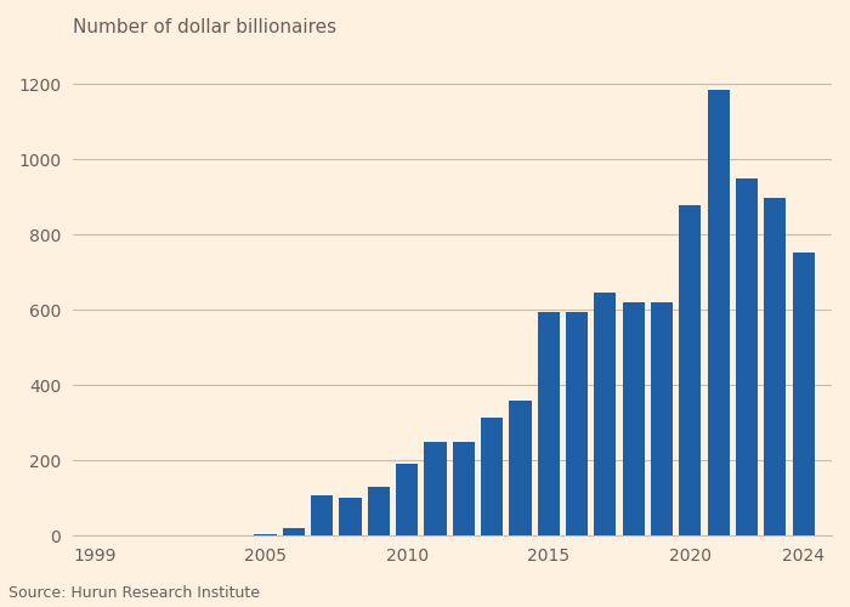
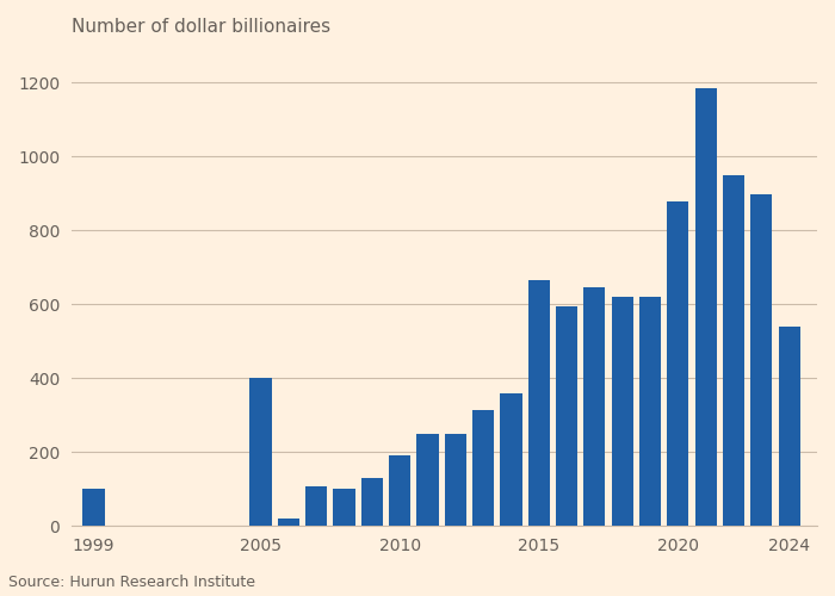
1999: 1 -> 100
2005: 5 -> 400
2015: 595 -> 665
2024: 753 -> 540
